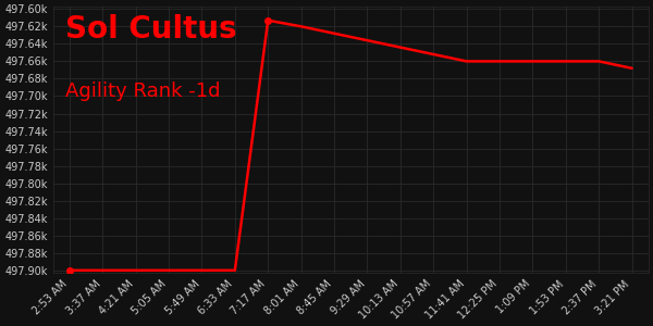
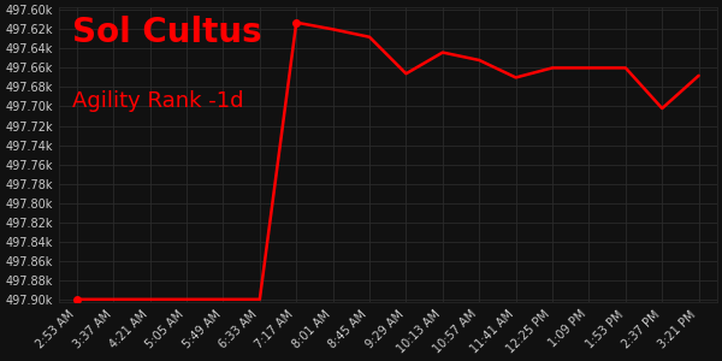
9:29 AM: 497.636k -> 497.666k
11:41 AM: 497.660k -> 497.670k
2:37 PM: 497.660k -> 497.702k
